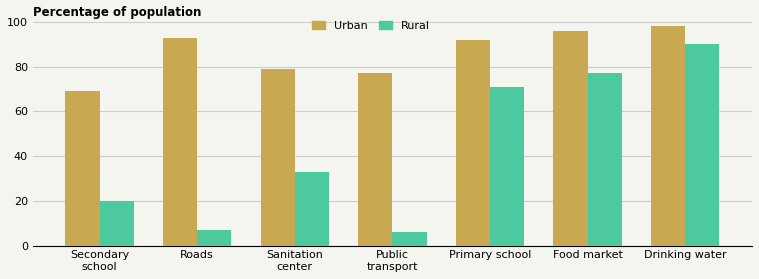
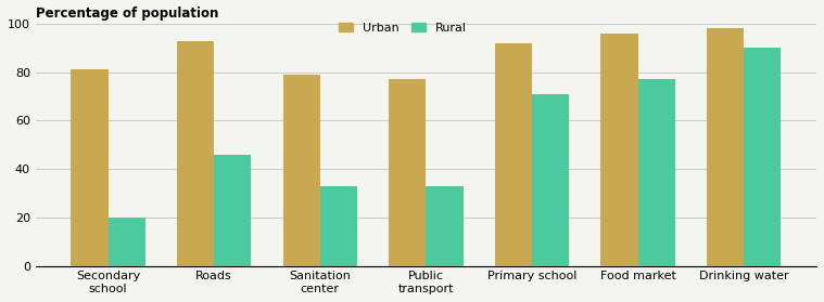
Urban/Secondary school: 69 -> 81
Rural/Roads: 7 -> 46
Rural/Public transport: 6 -> 33
